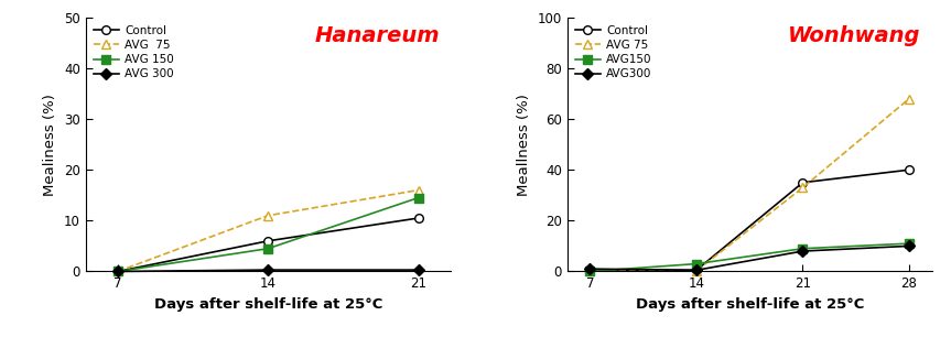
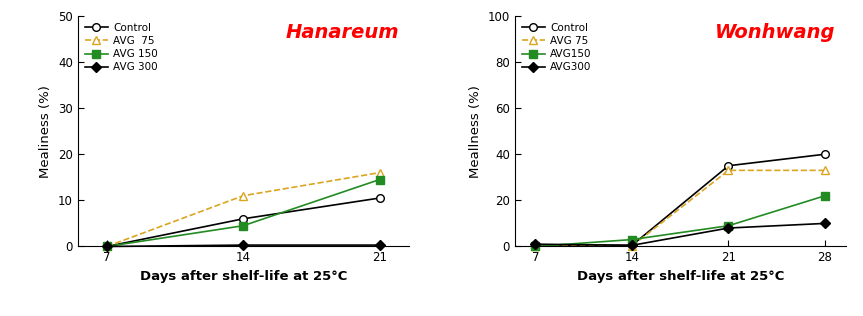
AVG 75/28: 68.0 -> 33.0
AVG150/28: 11 -> 22
